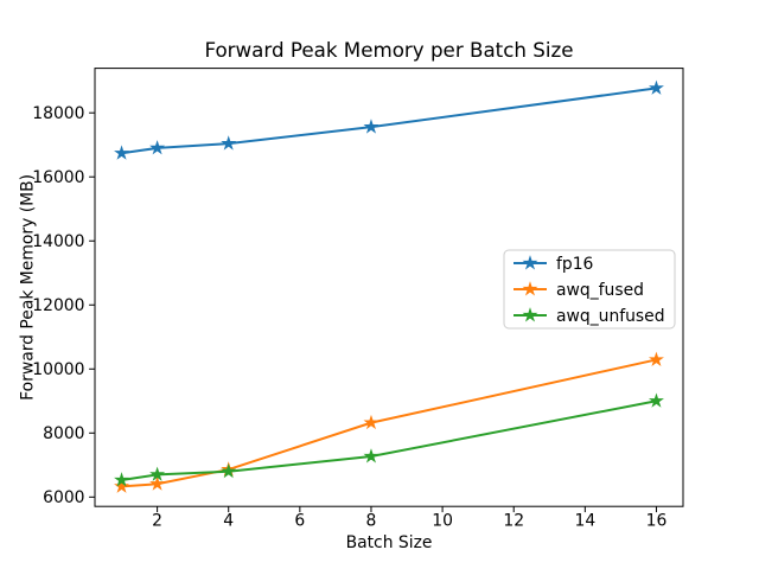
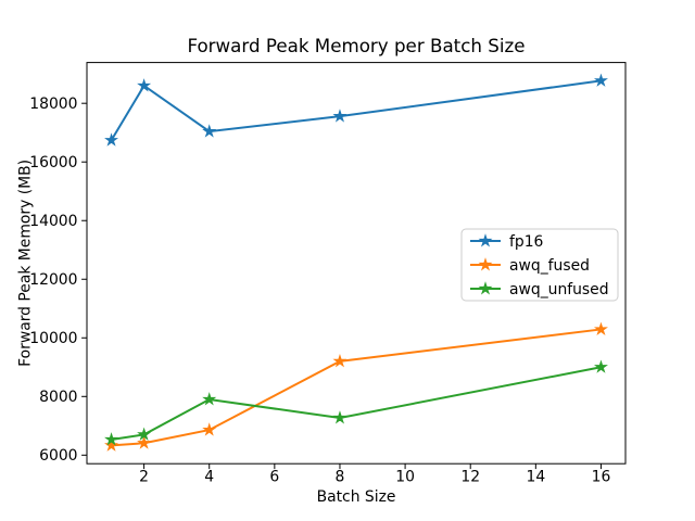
fp16/2: 16900 -> 18600
awq_unfused/4: 6800 -> 7900
awq_fused/8: 8300 -> 9200
